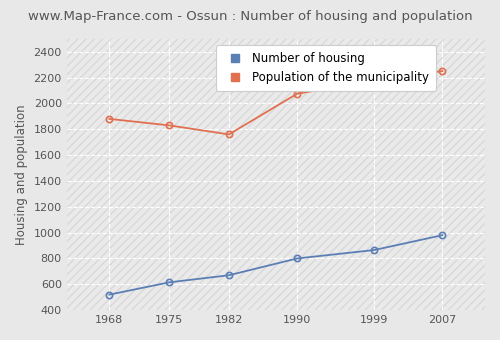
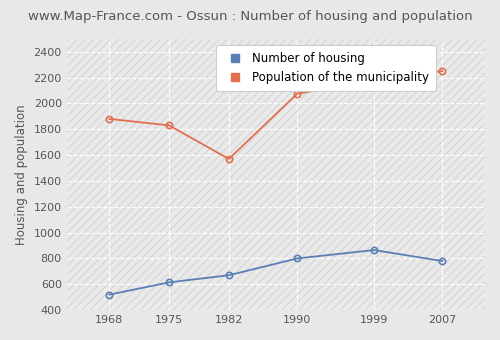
Population of the municipality/1982: 1760 -> 1570
Number of housing/2007: 980 -> 780
